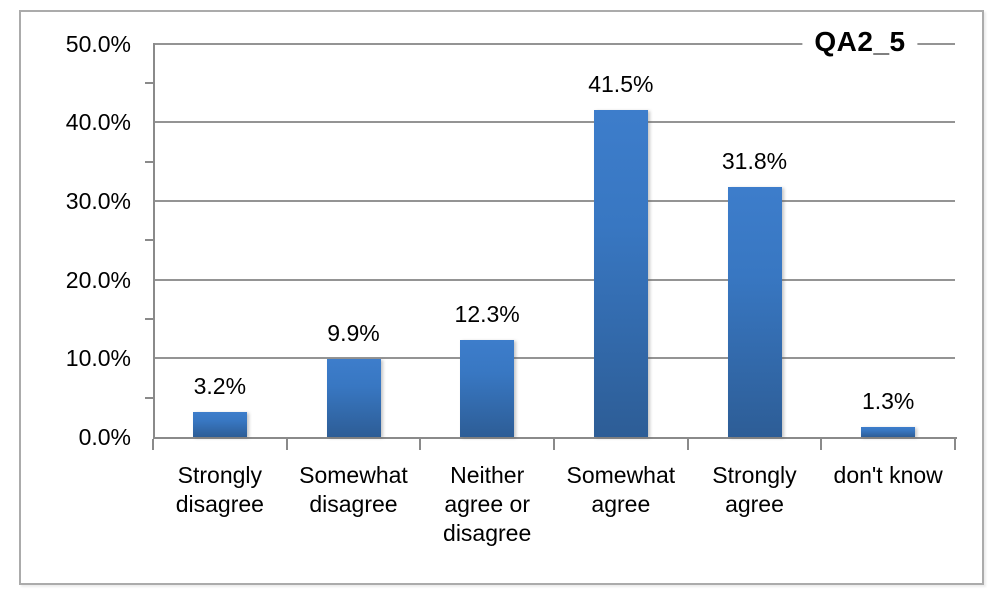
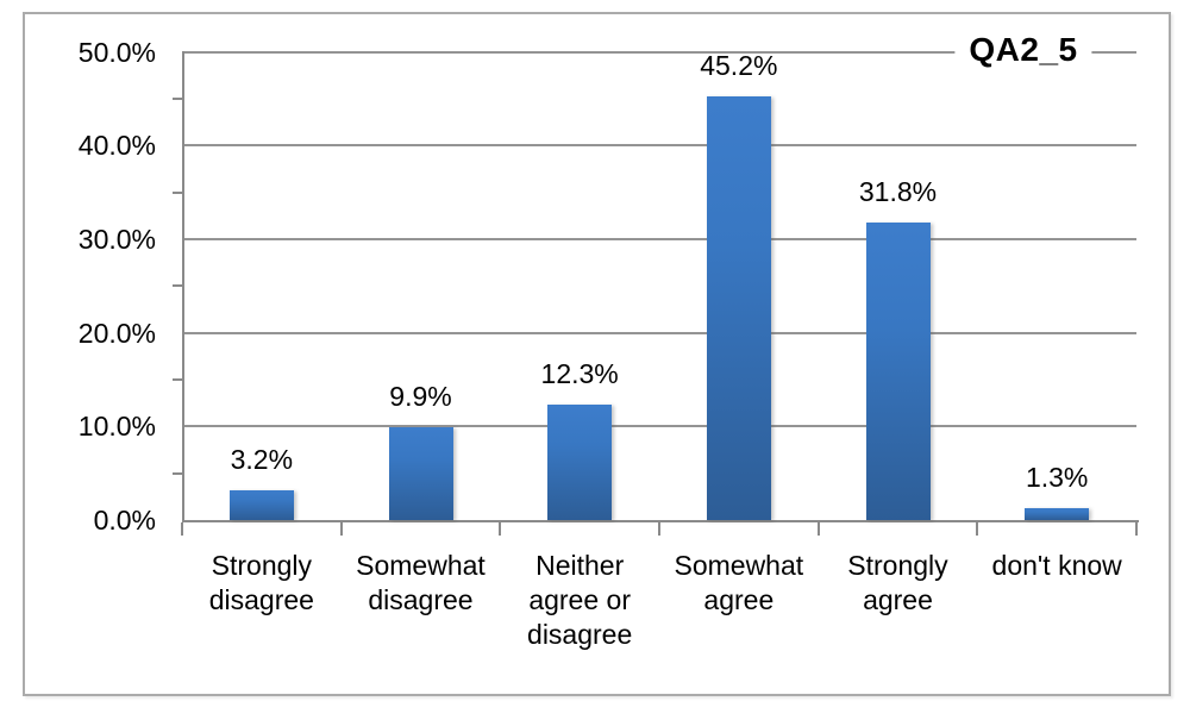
Somewhat agree: 41.5% -> 45.2%
